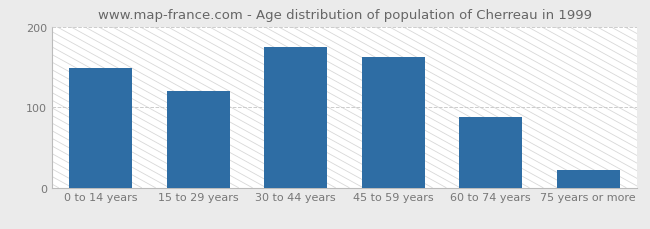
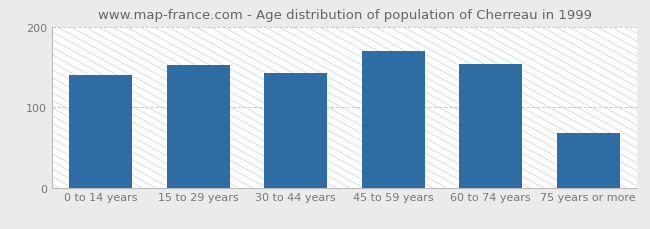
0 to 14 years: 148 -> 140
15 to 29 years: 120 -> 152
30 to 44 years: 175 -> 142
45 to 59 years: 162 -> 170
60 to 74 years: 88 -> 154
75 years or more: 22 -> 68
